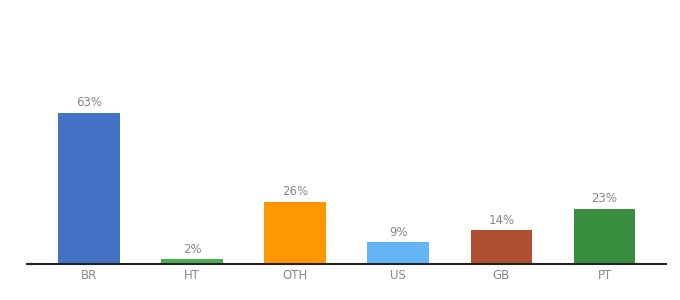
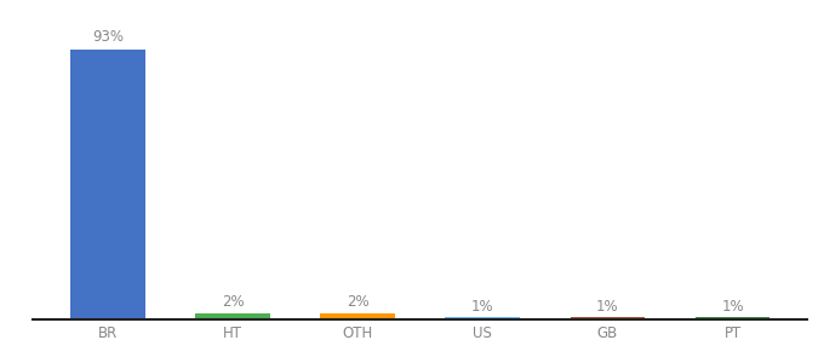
BR: 63% -> 93%
OTH: 26% -> 2%
US: 9% -> 1%
GB: 14% -> 1%
PT: 23% -> 1%
